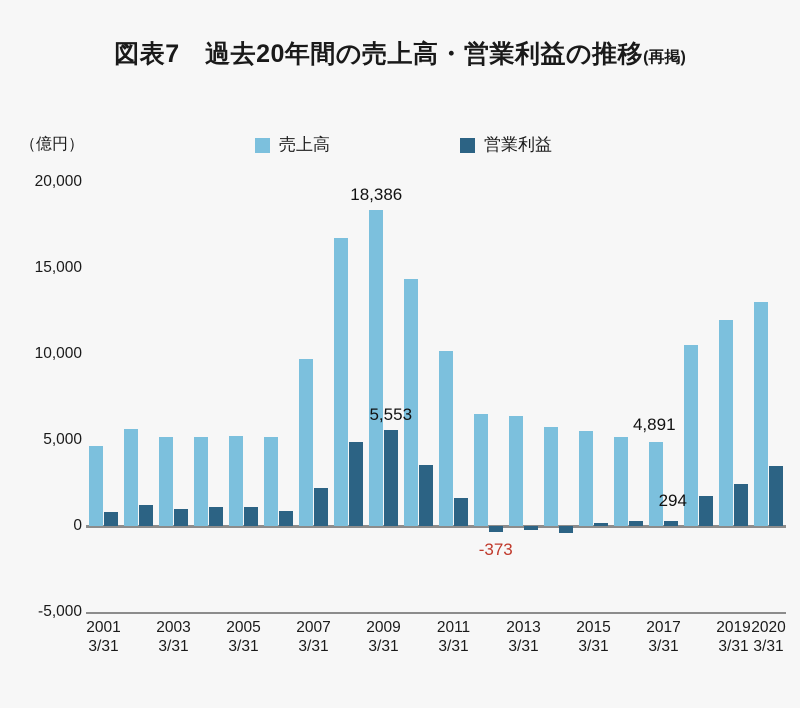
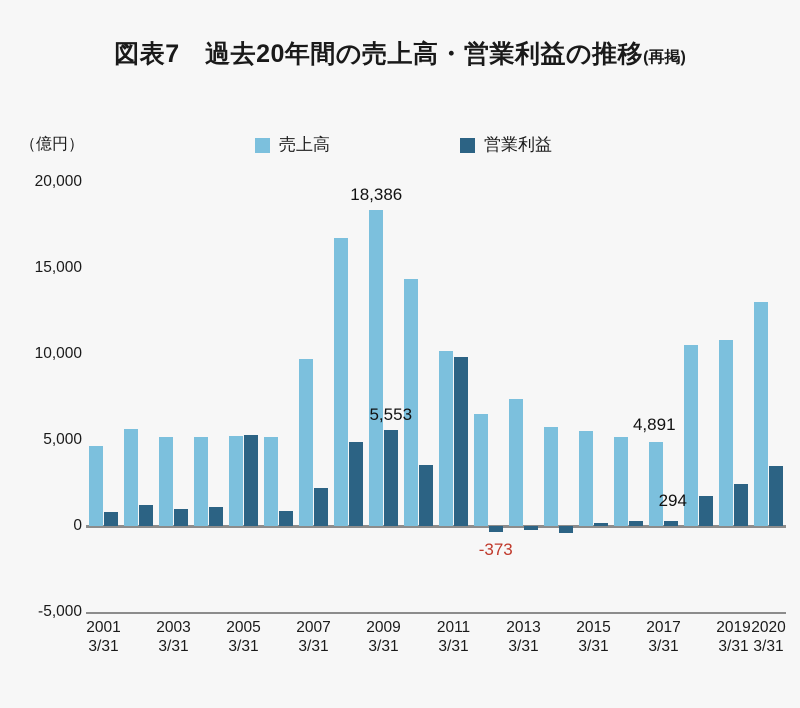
営業利益/2005 3/31: 1100 -> 5300
営業利益/2011 3/31: 1600 -> 9800
売上高/2013 3/31: 6400 -> 7400
売上高/2019 3/31: 12000 -> 10800
